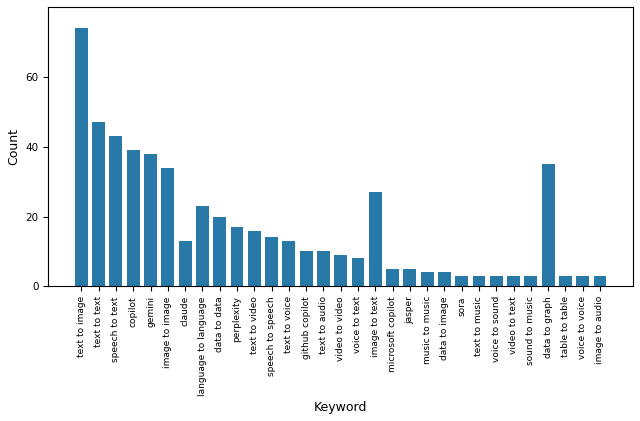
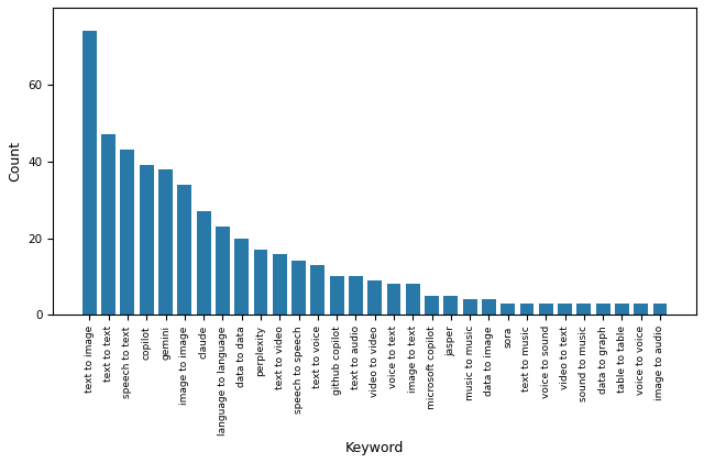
claude: 13 -> 27
image to text: 27 -> 8
data to graph: 35 -> 3
